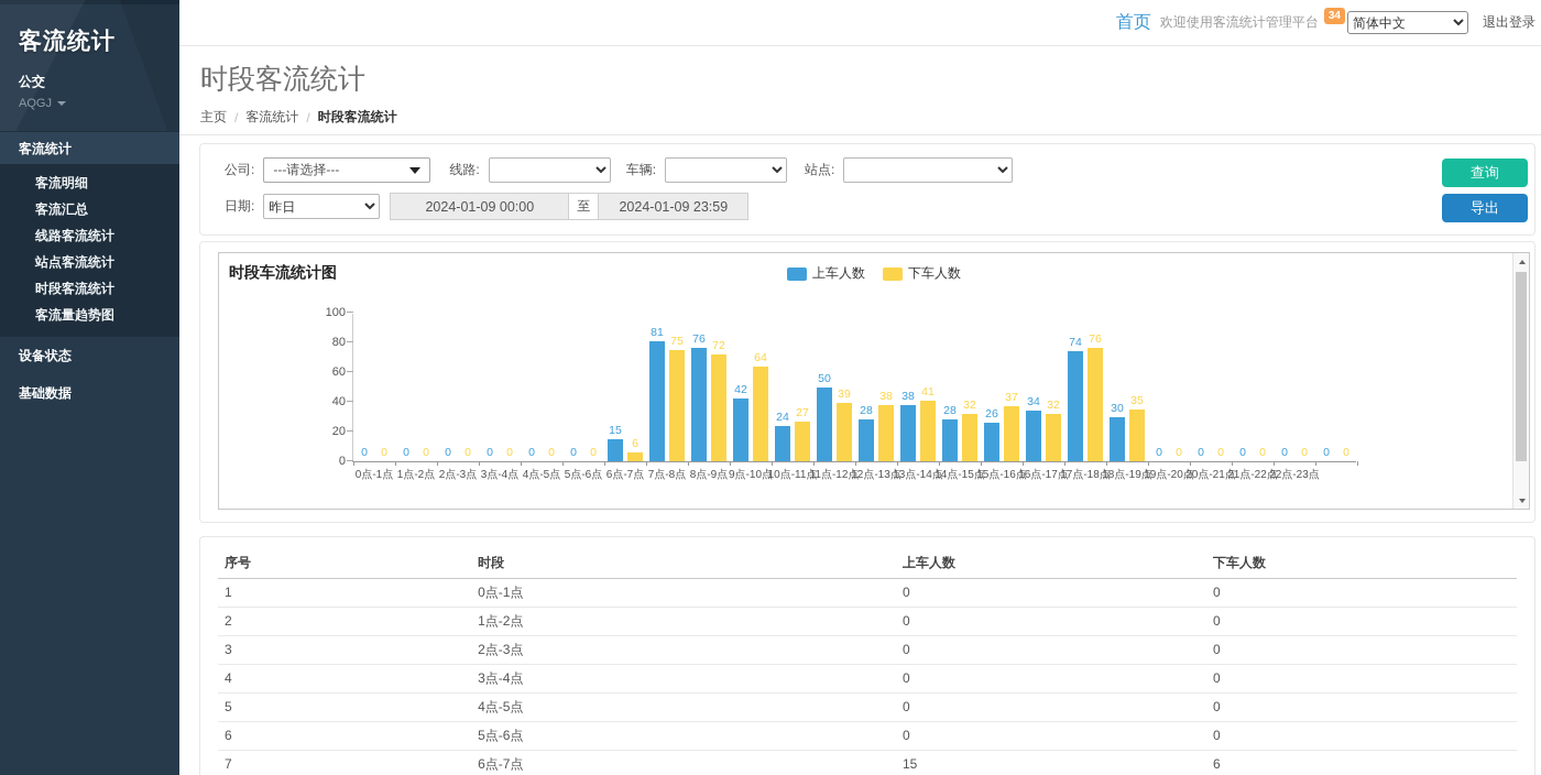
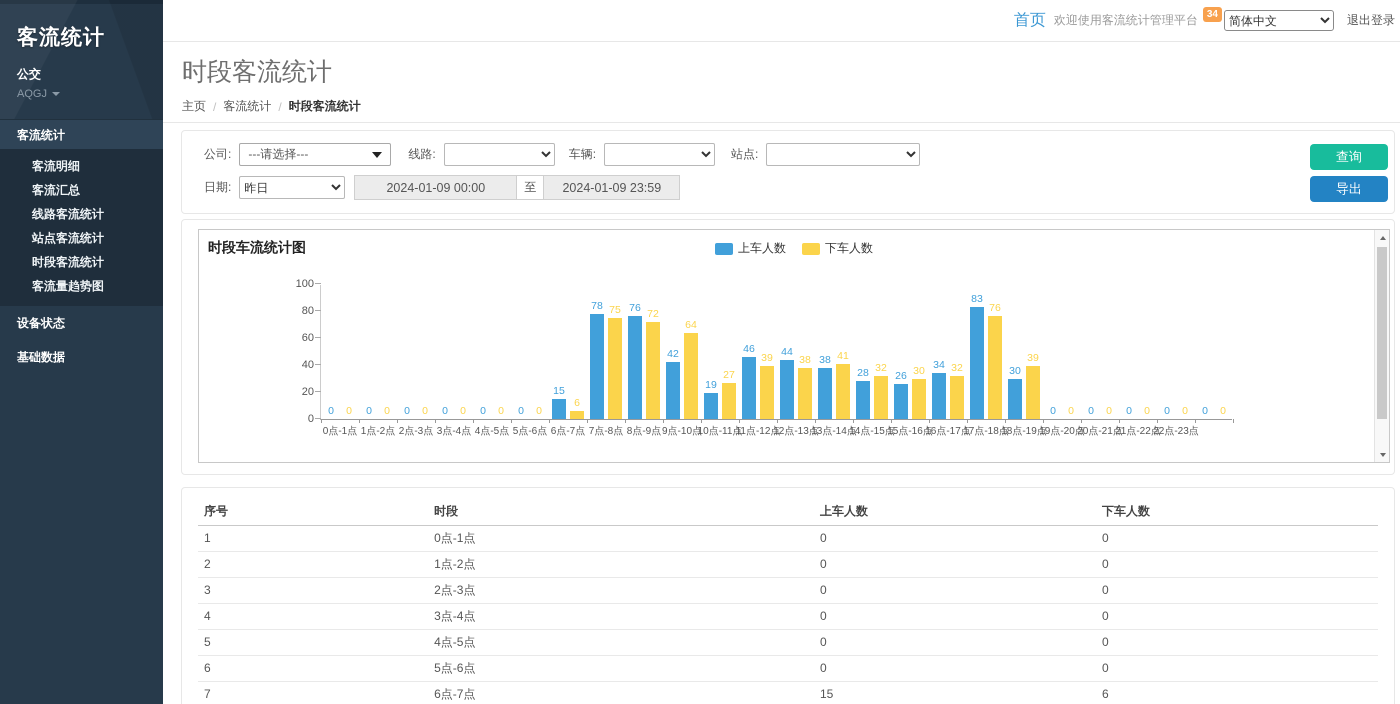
上车人数/7点-8点: 81 -> 78
上车人数/10点-11点: 24 -> 19
上车人数/11点-12点: 50 -> 46
上车人数/12点-13点: 28 -> 44
下车人数/15点-16点: 37 -> 30
上车人数/17点-18点: 74 -> 83
下车人数/18点-19点: 35 -> 39
